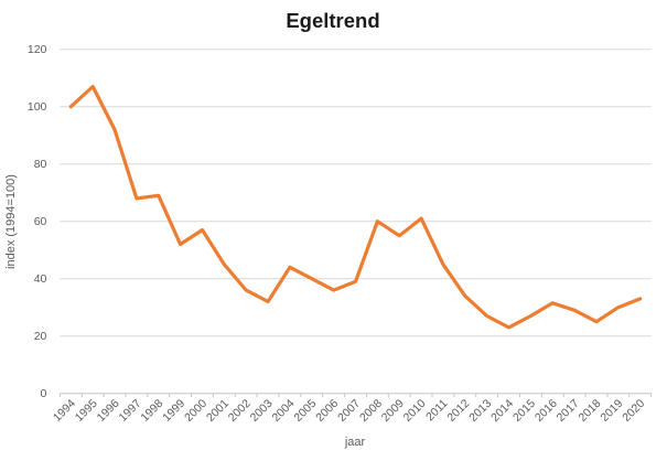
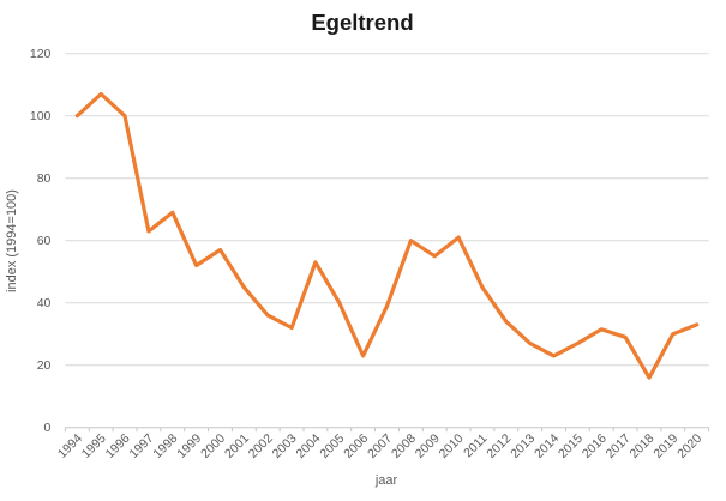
1996: 92 -> 100
1997: 68 -> 63
2004: 44 -> 53
2006: 36 -> 23
2018: 25 -> 16
